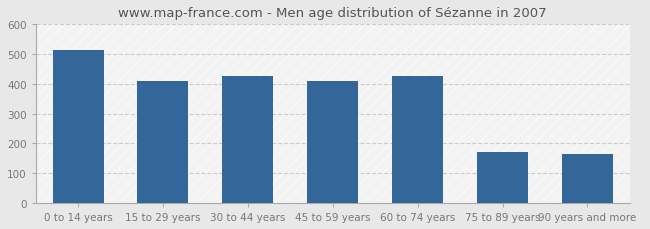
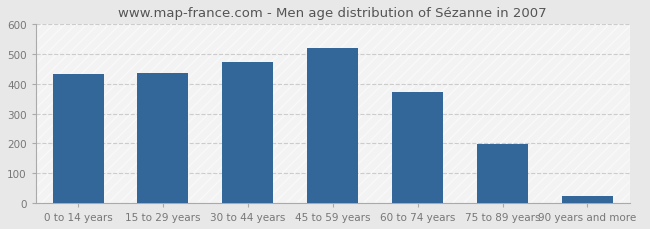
0 to 14 years: 515 -> 432
15 to 29 years: 410 -> 435
30 to 44 years: 425 -> 473
45 to 59 years: 410 -> 520
60 to 74 years: 425 -> 373
75 to 89 years: 170 -> 199
90 years and more: 165 -> 22
